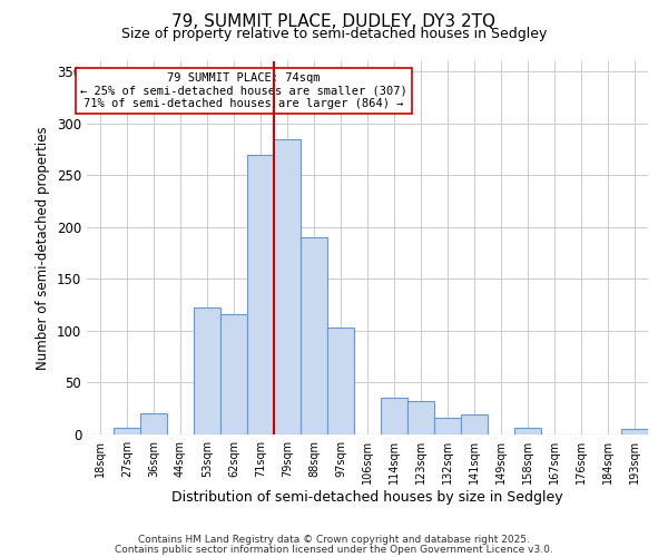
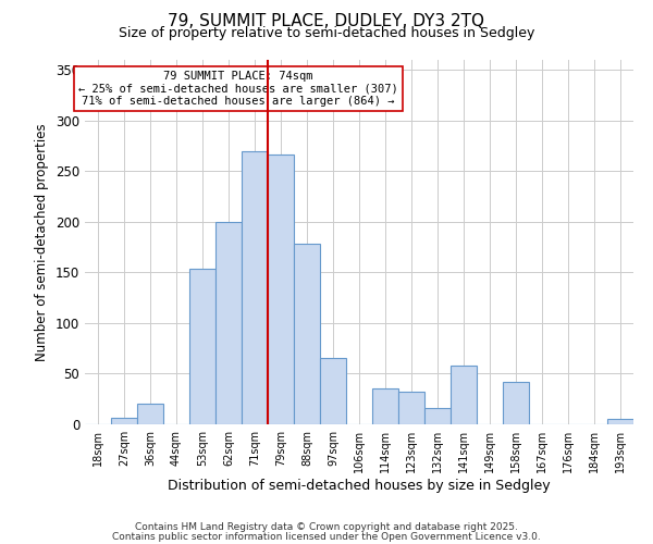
53sqm: 122 -> 154
62sqm: 116 -> 200
79sqm: 285 -> 266
88sqm: 190 -> 178
97sqm: 103 -> 66
141sqm: 19 -> 58
158sqm: 6 -> 42
